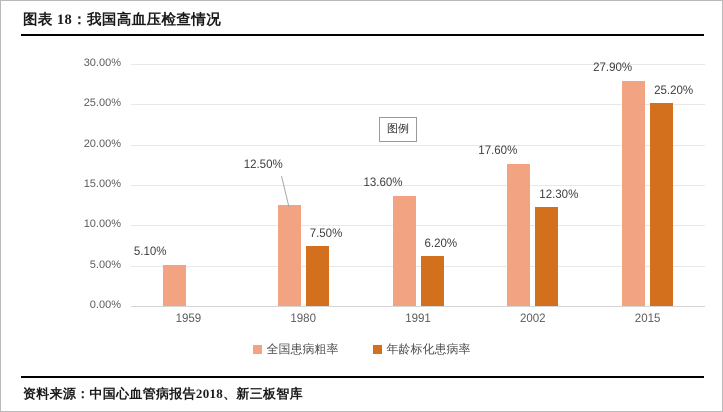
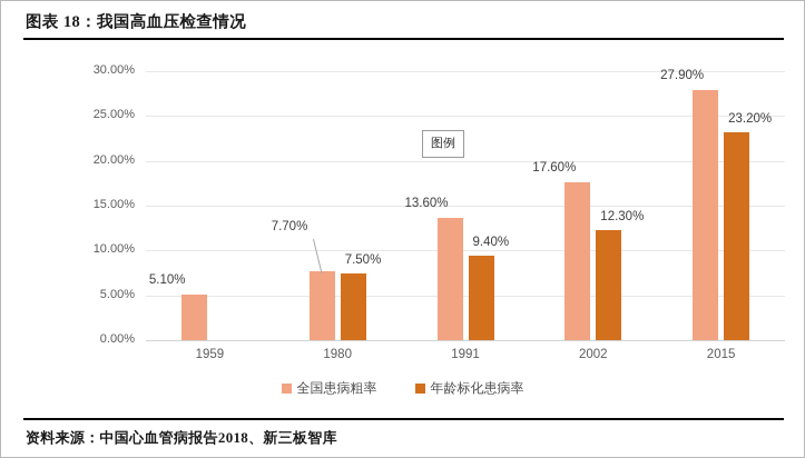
全国患病粗率/1980: 12.50% -> 7.70%
年龄标化患病率/1991: 6.20% -> 9.40%
年龄标化患病率/2015: 25.20% -> 23.20%
